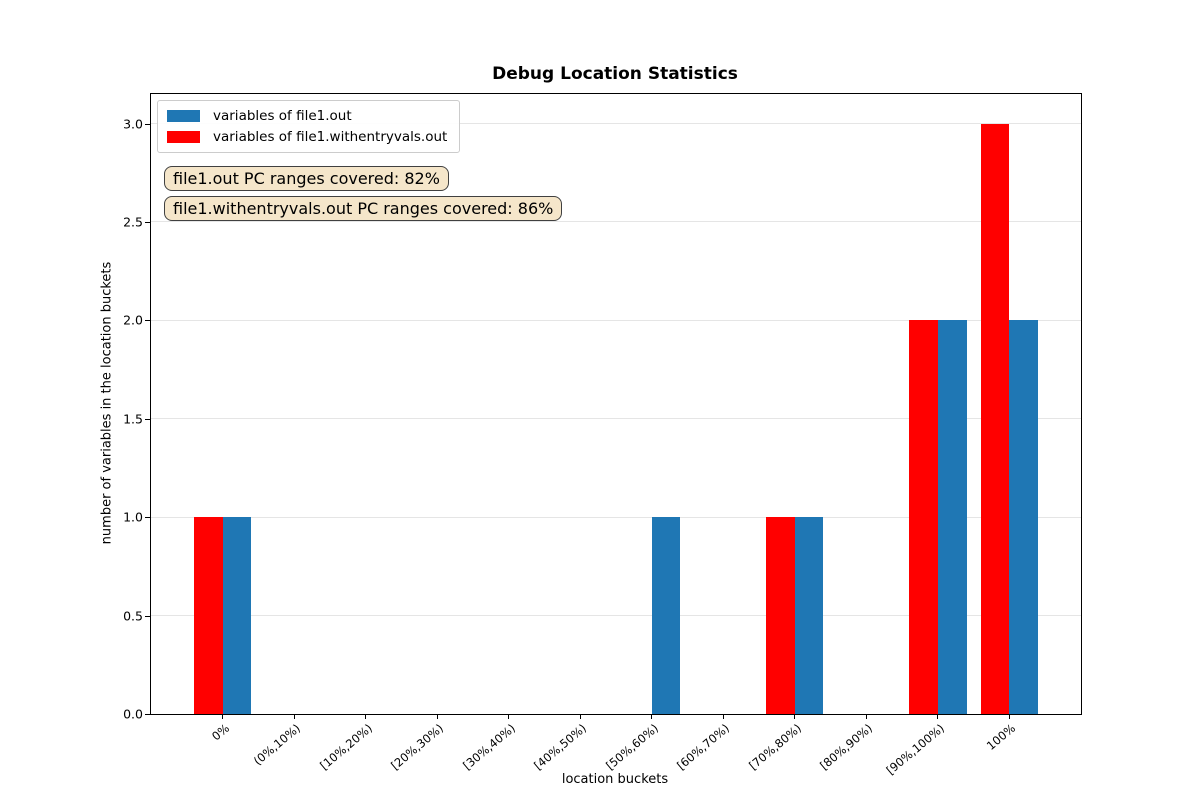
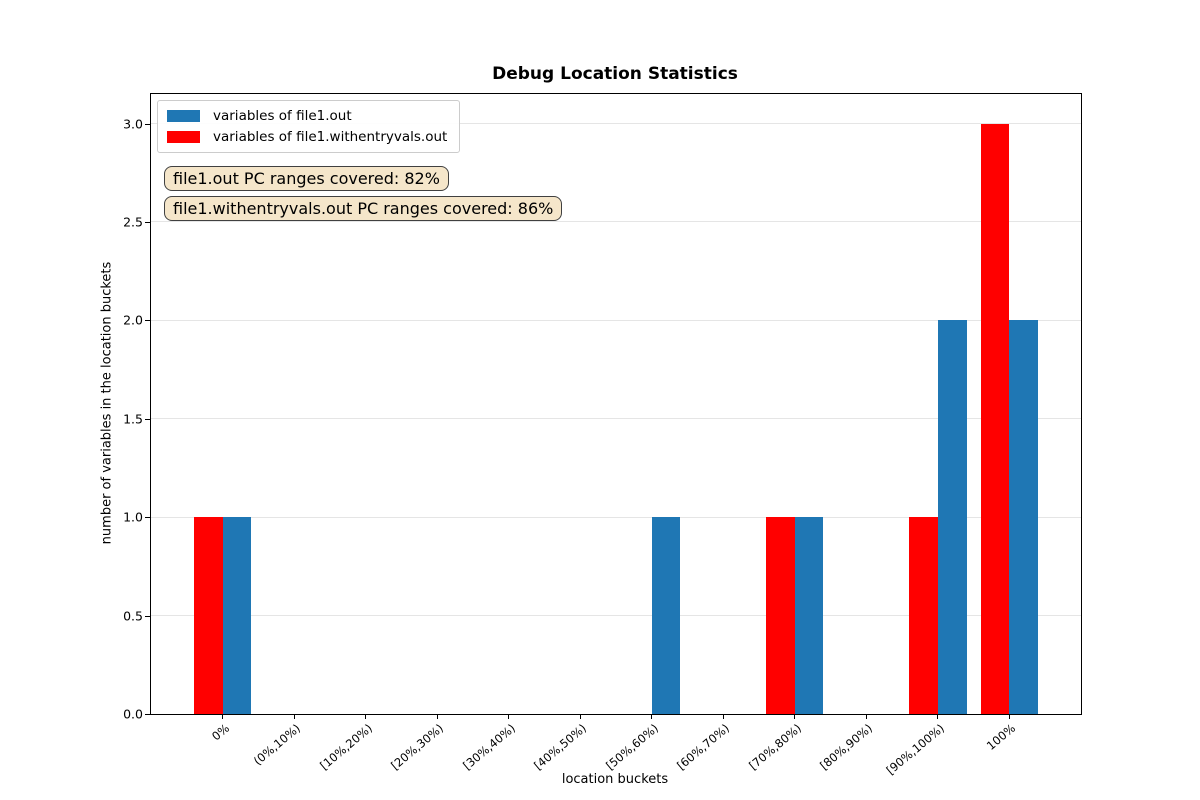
variables of file1.withentryvals.out/[90%,100%): 2 -> 1
